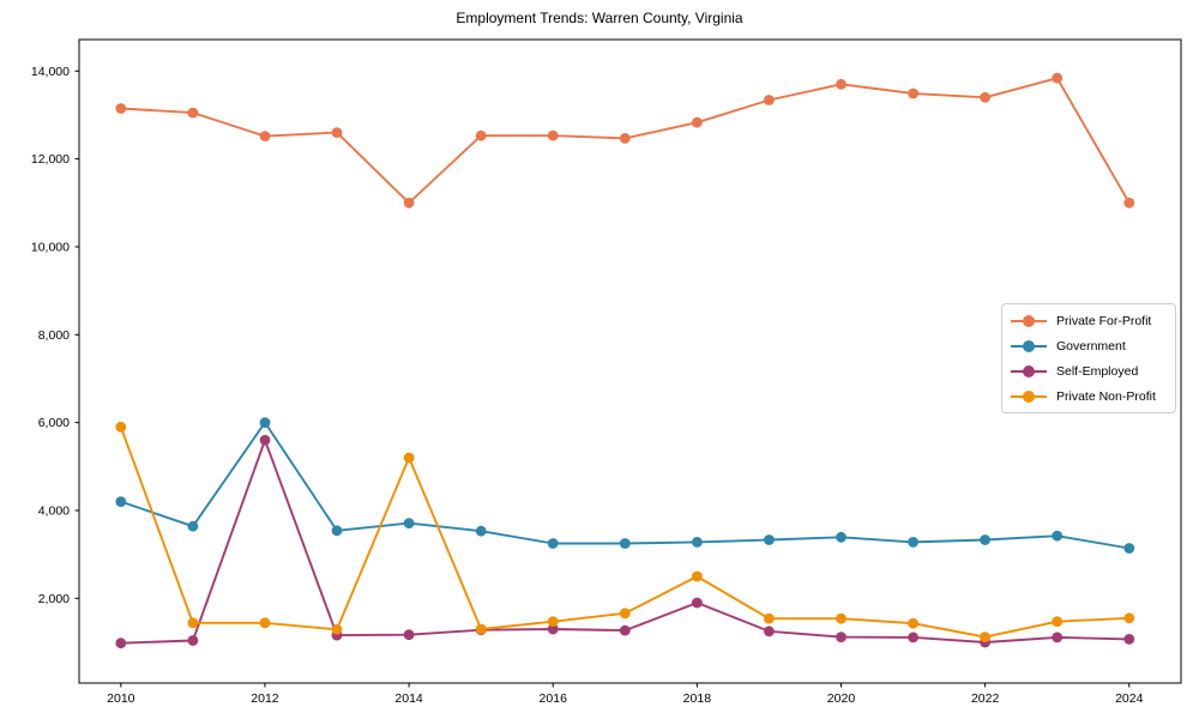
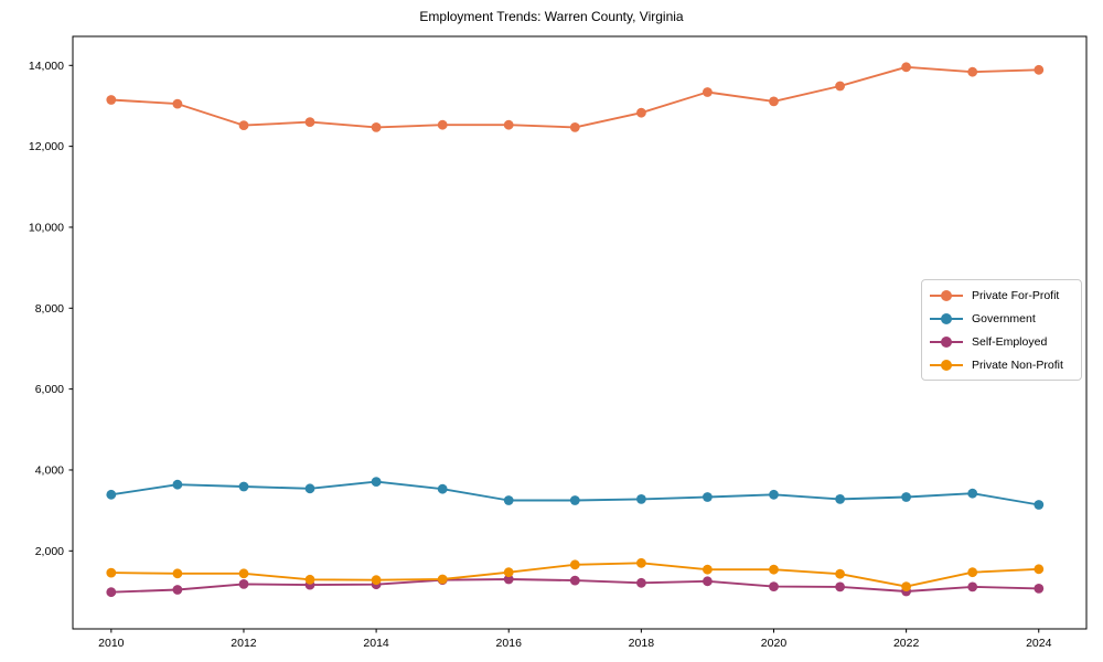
Government/2010: 4200 -> 3400
Private Non-Profit/2010: 5900 -> 1500
Government/2012: 6000 -> 3600
Self-Employed/2012: 5600 -> 1200
Private For-Profit/2014: 11000 -> 12500
Private Non-Profit/2014: 5200 -> 1300
Self-Employed/2018: 1900 -> 1200
Private Non-Profit/2018: 2500 -> 1700
Private For-Profit/2020: 13700 -> 13100
Private For-Profit/2022: 13400 -> 14000
Private For-Profit/2024: 11000 -> 13900
